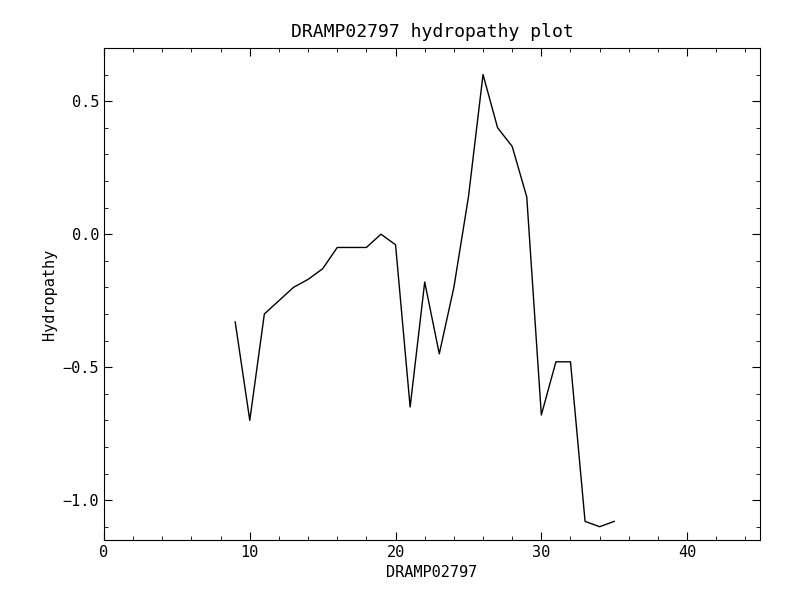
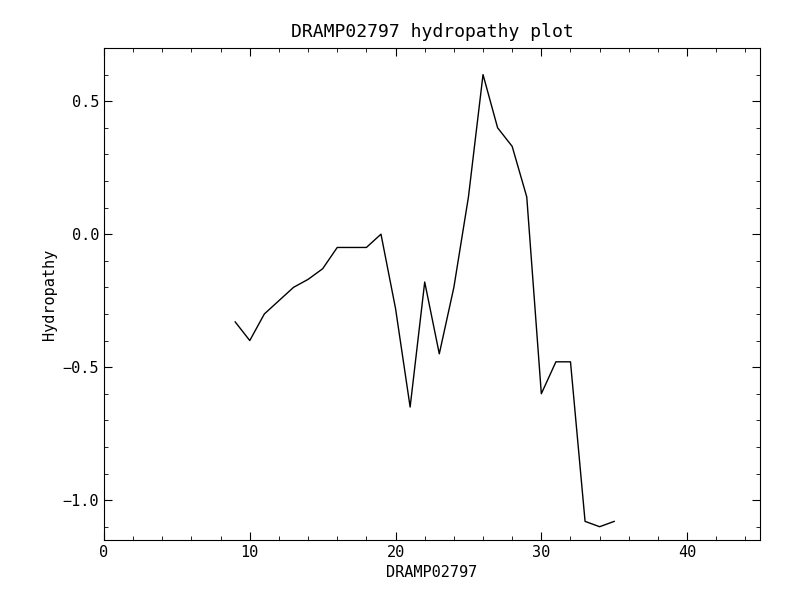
10: -0.70 -> -0.40
20: -0.04 -> -0.28
30: -0.68 -> -0.60
